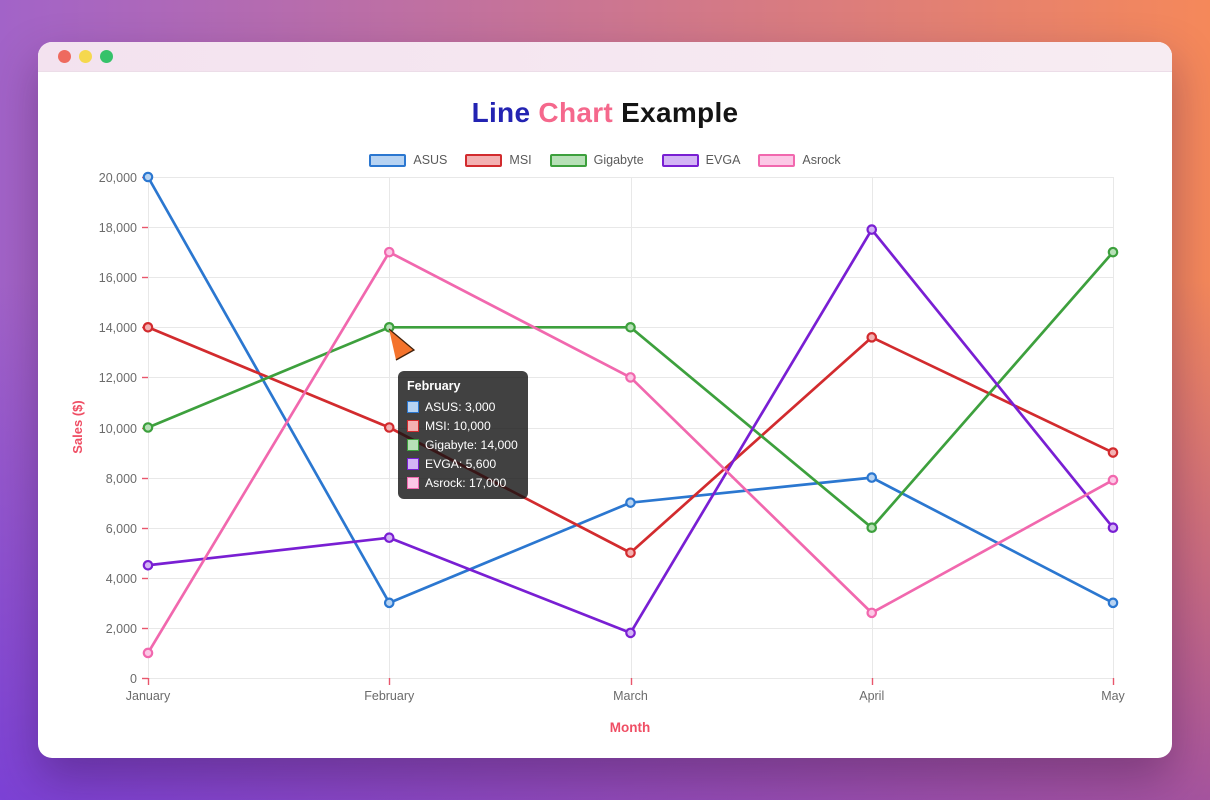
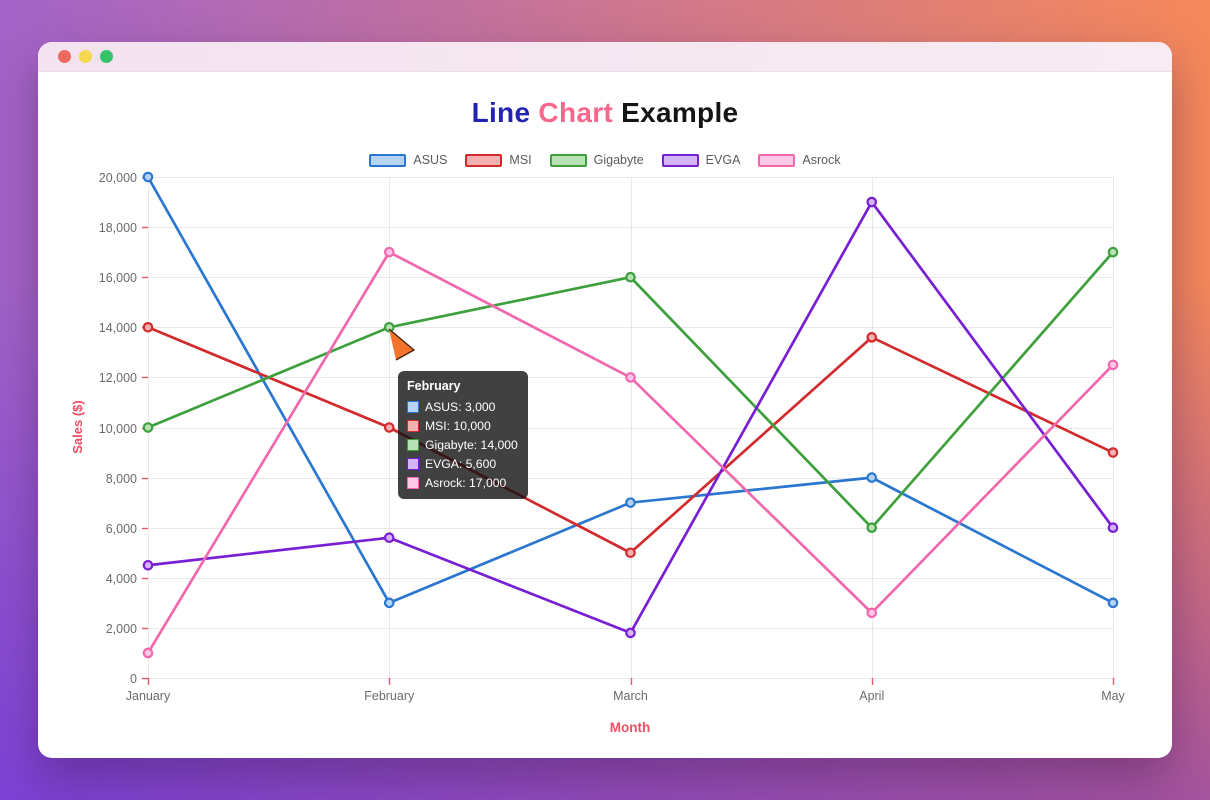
Gigabyte/March: 14000 -> 16000
EVGA/April: 17900 -> 19000
Asrock/May: 7900 -> 12500
